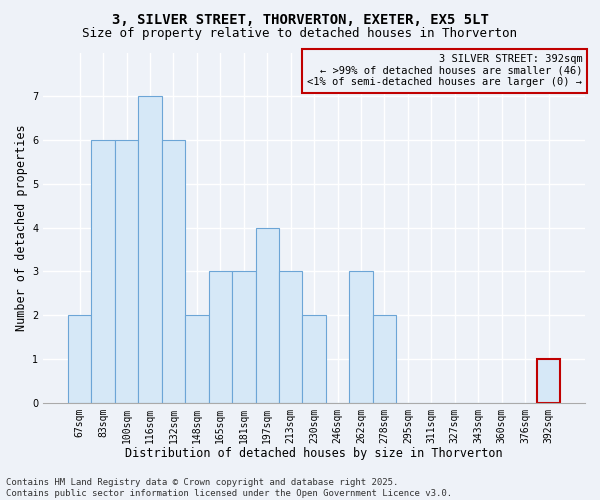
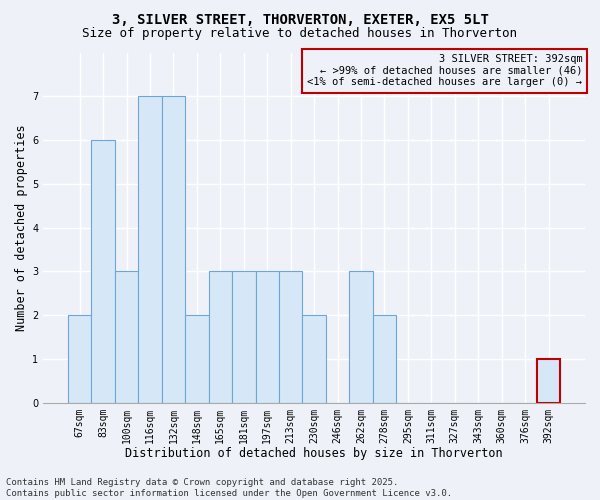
100sqm: 6 -> 3
132sqm: 6 -> 7
197sqm: 4 -> 3
